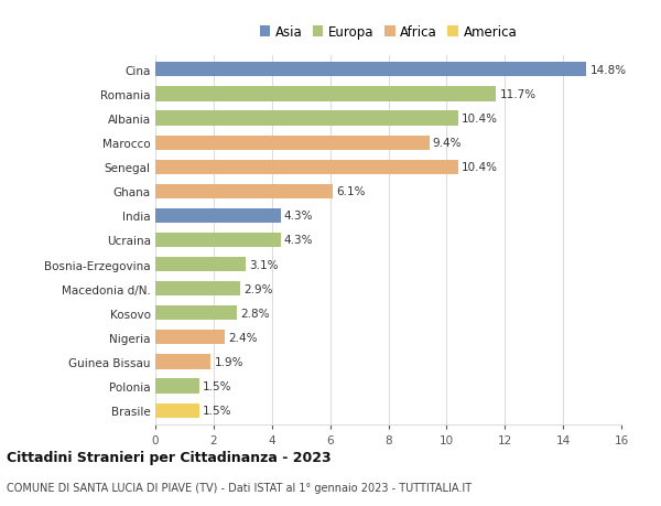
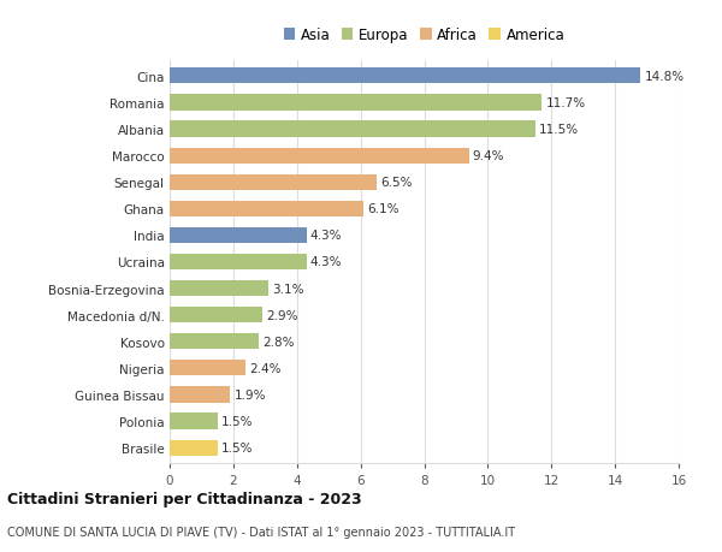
Albania: 10.4% -> 11.5%
Senegal: 10.4% -> 6.5%
